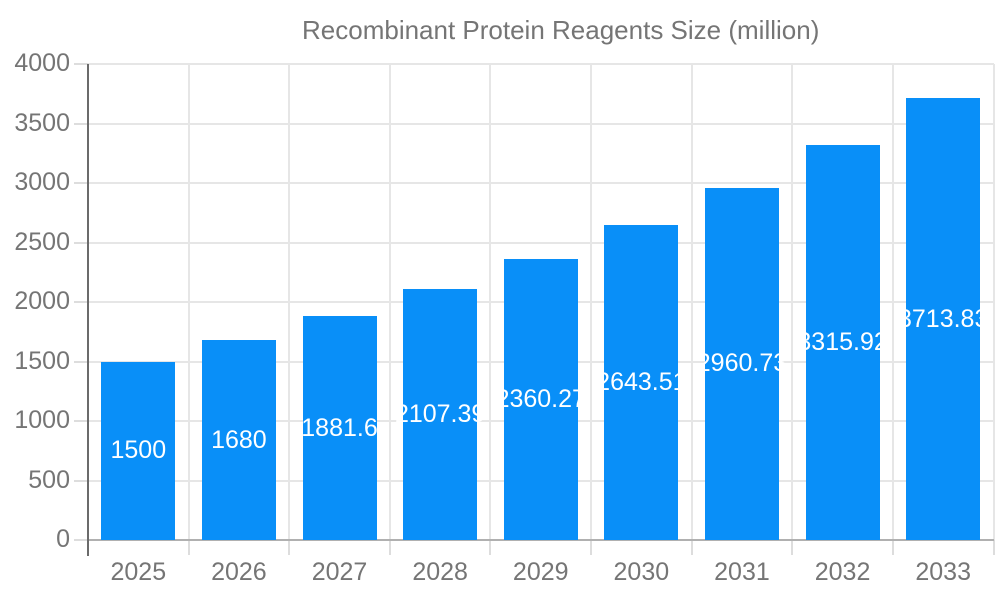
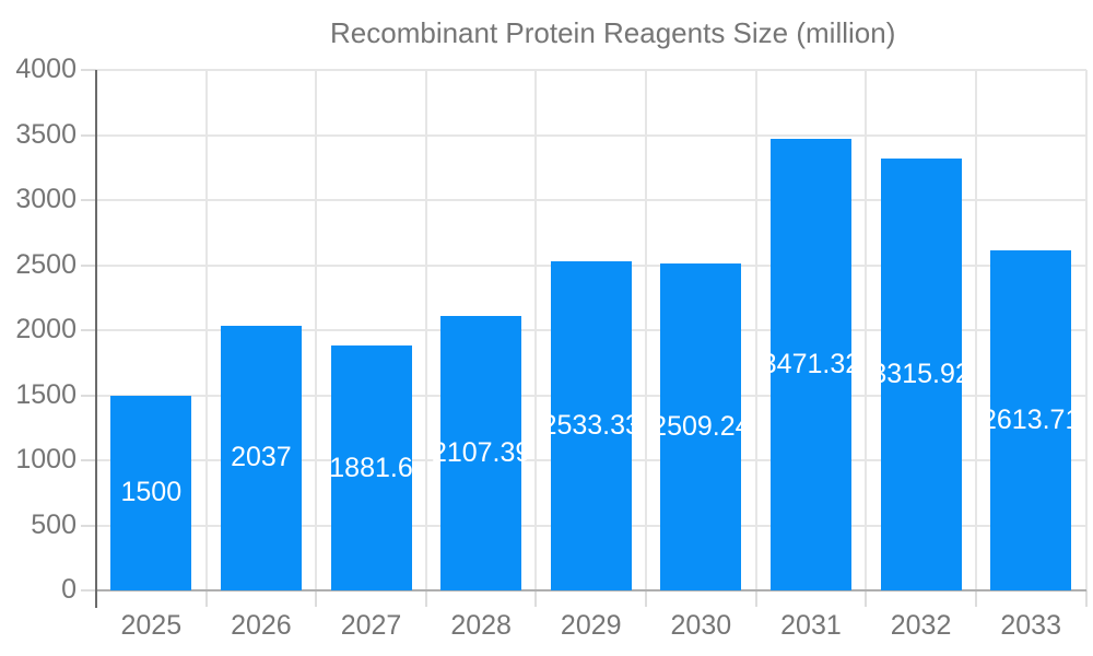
2026: 1680 -> 2037
2029: 2360.27 -> 2533.33
2030: 2643.51 -> 2509.24
2031: 2960.73 -> 3471.32
2033: 3713.83 -> 2613.71
